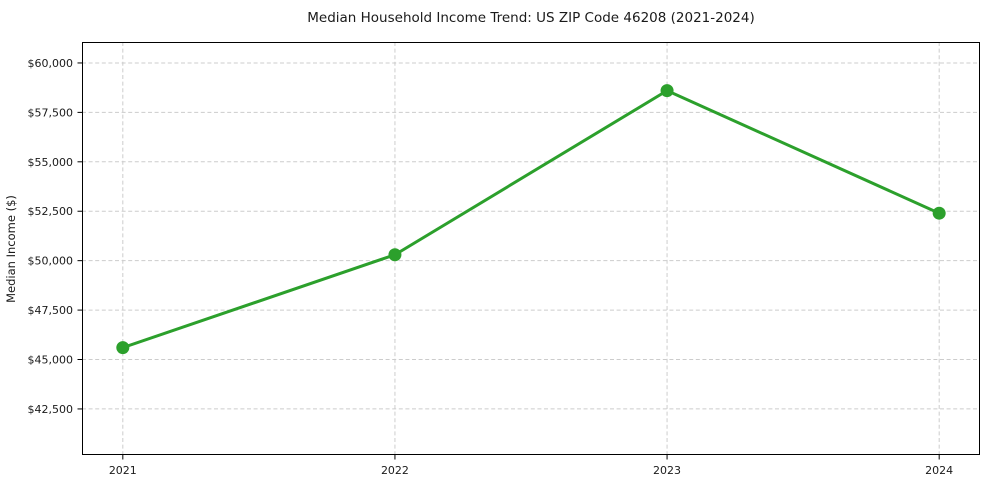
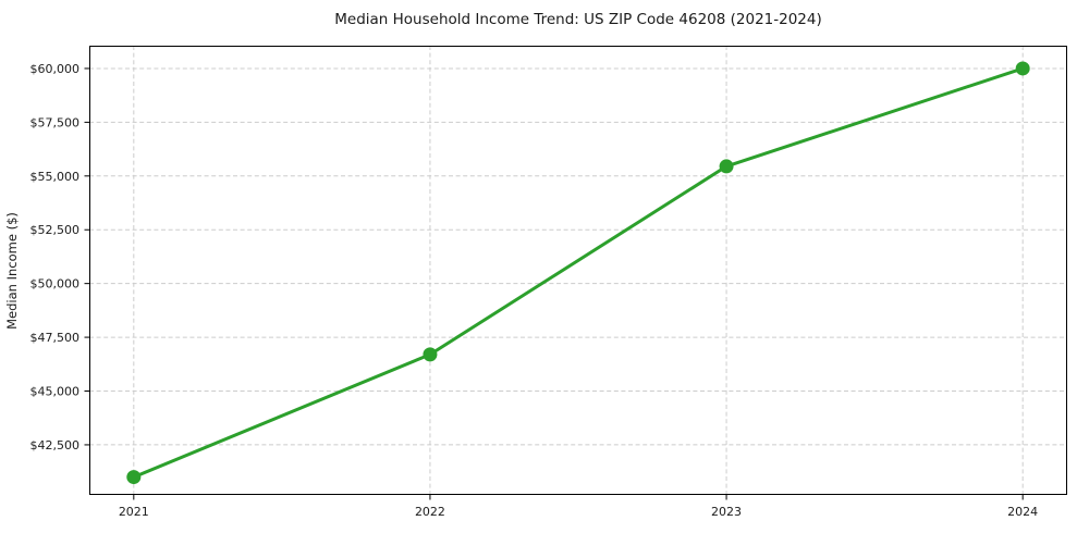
2021: $45600 -> $41000
2022: $50300 -> $46700
2023: $58600 -> $55400
2024: $52400 -> $60000
